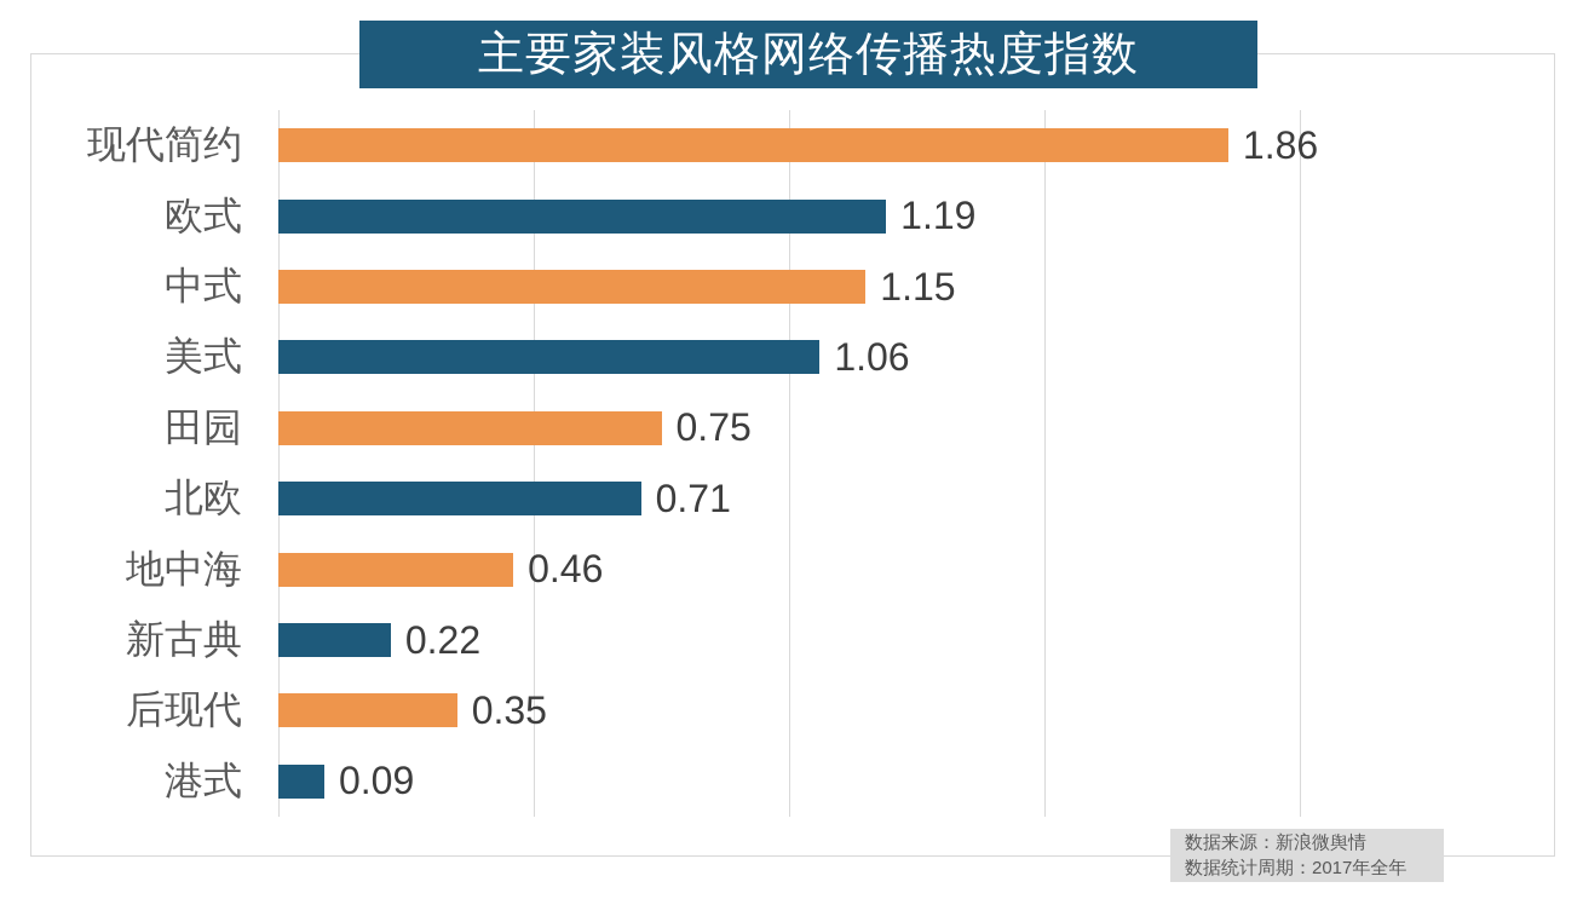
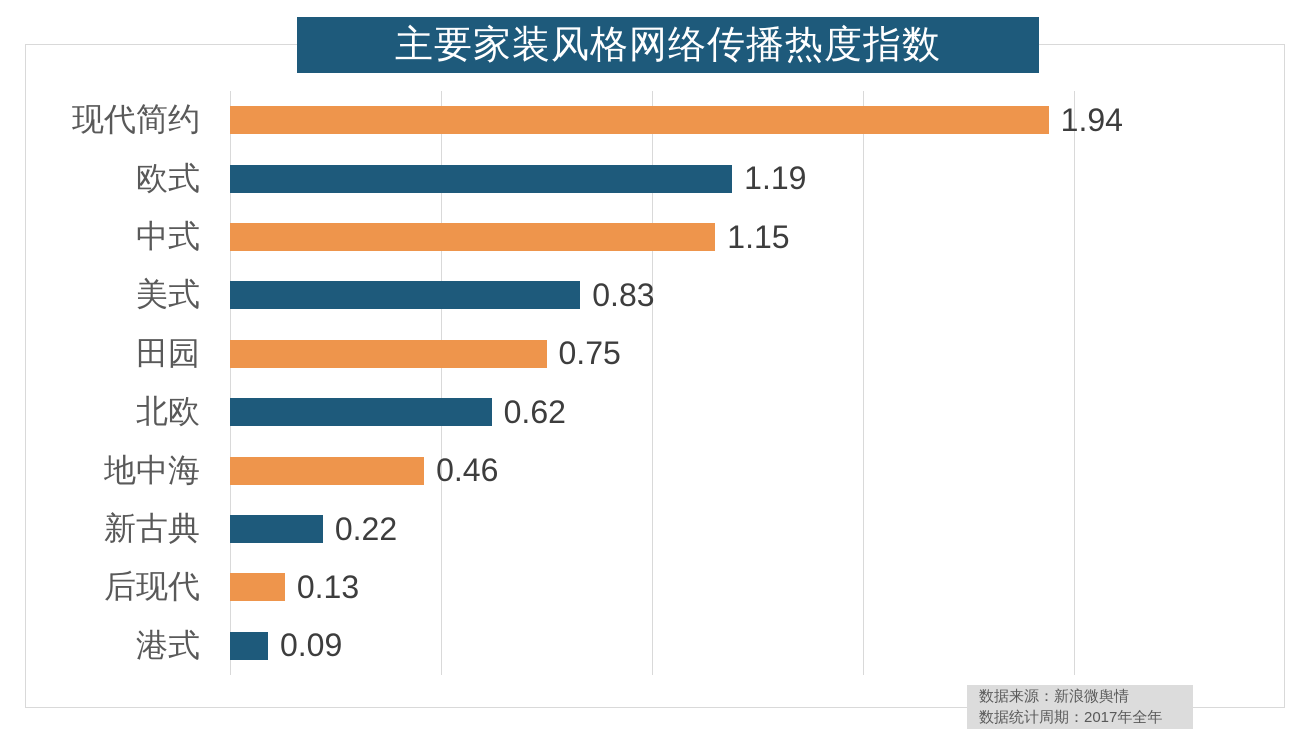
现代简约: 1.86 -> 1.94
美式: 1.06 -> 0.83
北欧: 0.71 -> 0.62
后现代: 0.35 -> 0.13
